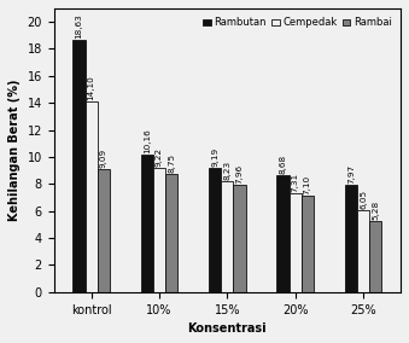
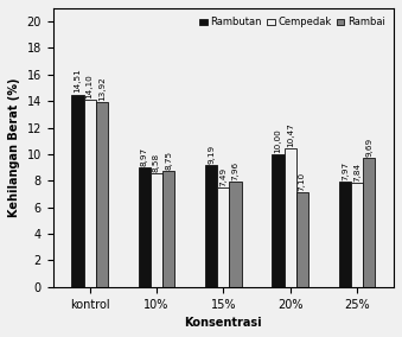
Rambutan/kontrol: 18,63 -> 14,51
Rambai/kontrol: 9,09 -> 13,92
Rambutan/10%: 10,16 -> 8,97
Cempedak/10%: 9,22 -> 8,58
Cempedak/15%: 8,23 -> 7,49
Rambutan/20%: 8,68 -> 10,00
Cempedak/20%: 7,31 -> 10,47
Cempedak/25%: 6,05 -> 7,84
Rambai/25%: 5,28 -> 9,69
